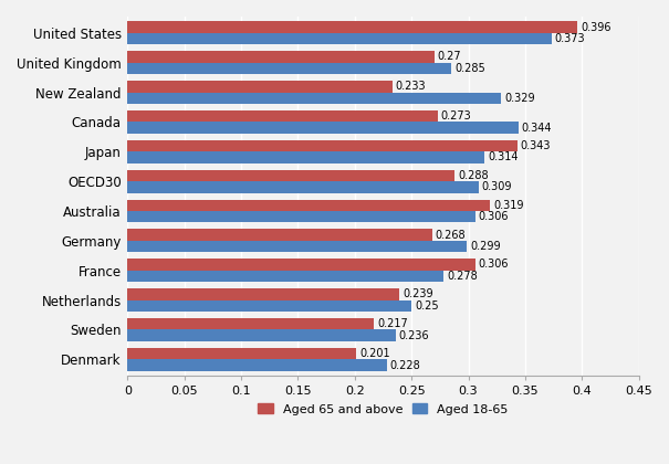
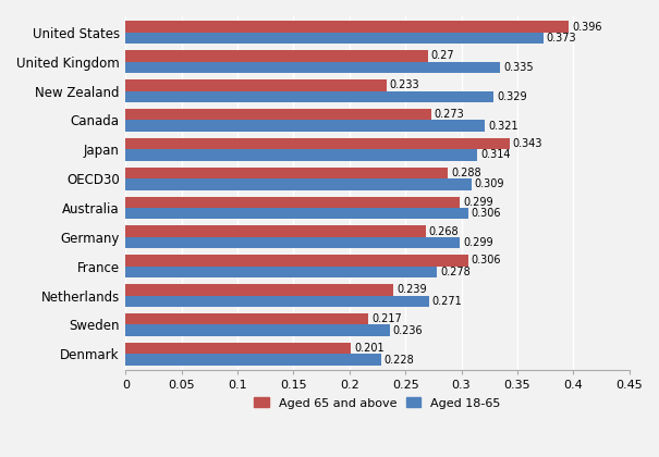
Aged 18-65/United Kingdom: 0.285 -> 0.335
Aged 18-65/Canada: 0.344 -> 0.321
Aged 65 and above/Australia: 0.319 -> 0.299
Aged 18-65/Netherlands: 0.25 -> 0.271
